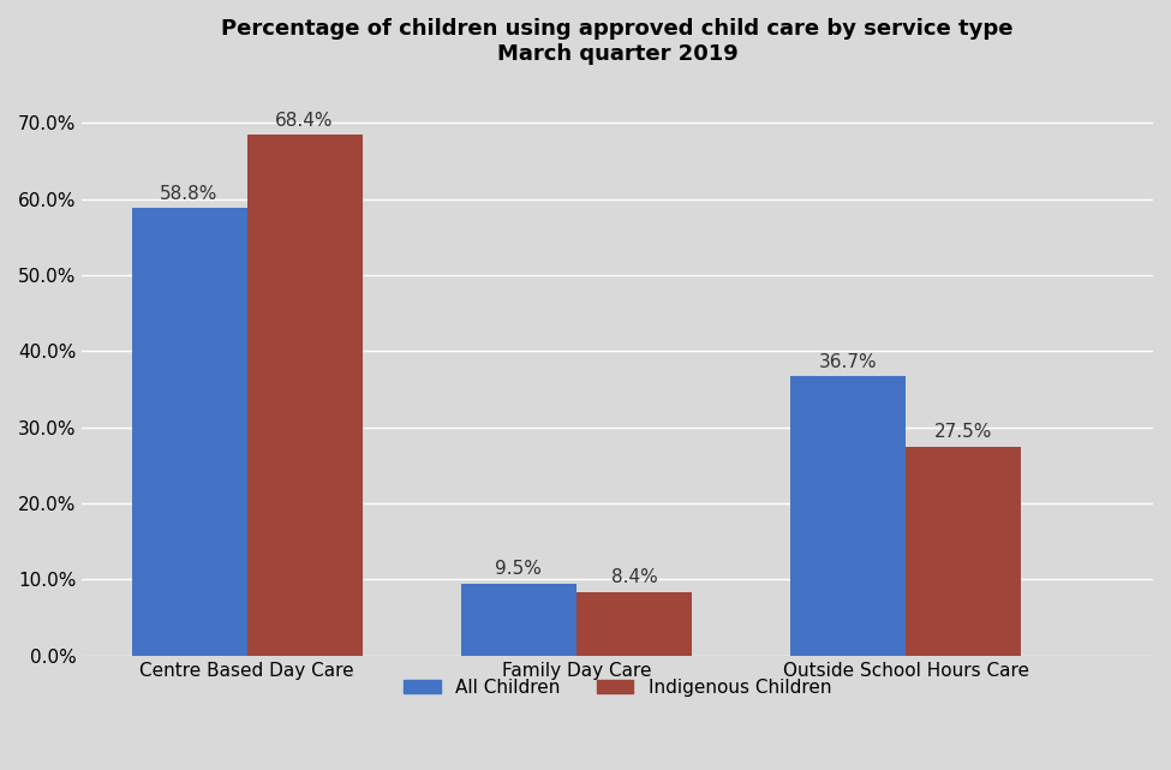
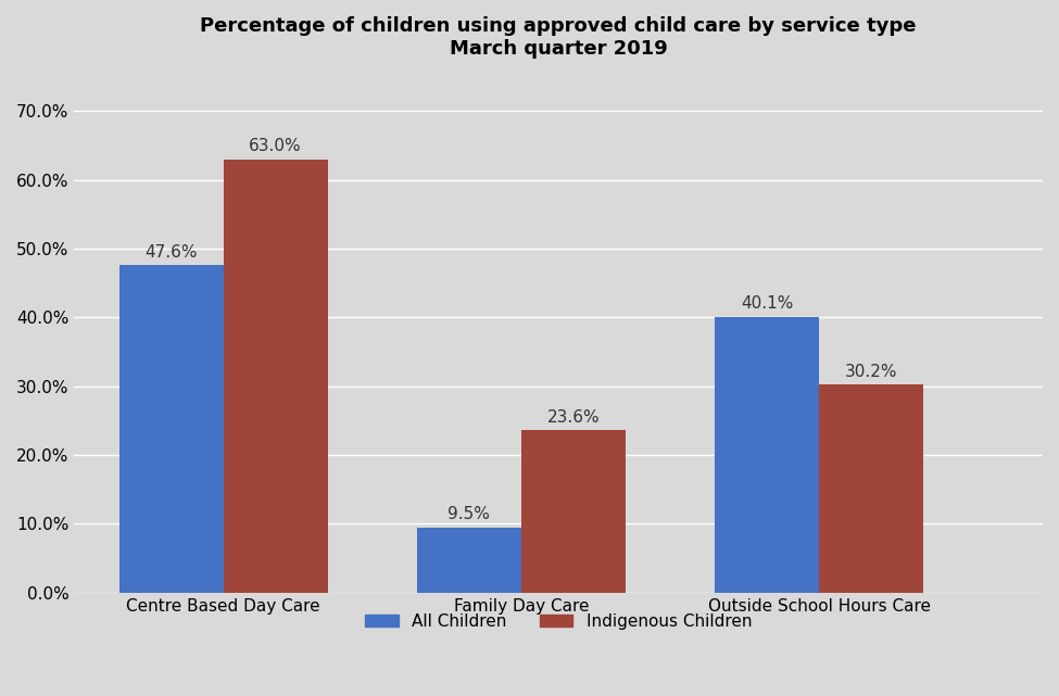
All Children/Centre Based Day Care: 58.8% -> 47.6%
Indigenous Children/Centre Based Day Care: 68.4% -> 63.0%
Indigenous Children/Family Day Care: 8.4% -> 23.6%
All Children/Outside School Hours Care: 36.7% -> 40.1%
Indigenous Children/Outside School Hours Care: 27.5% -> 30.2%
